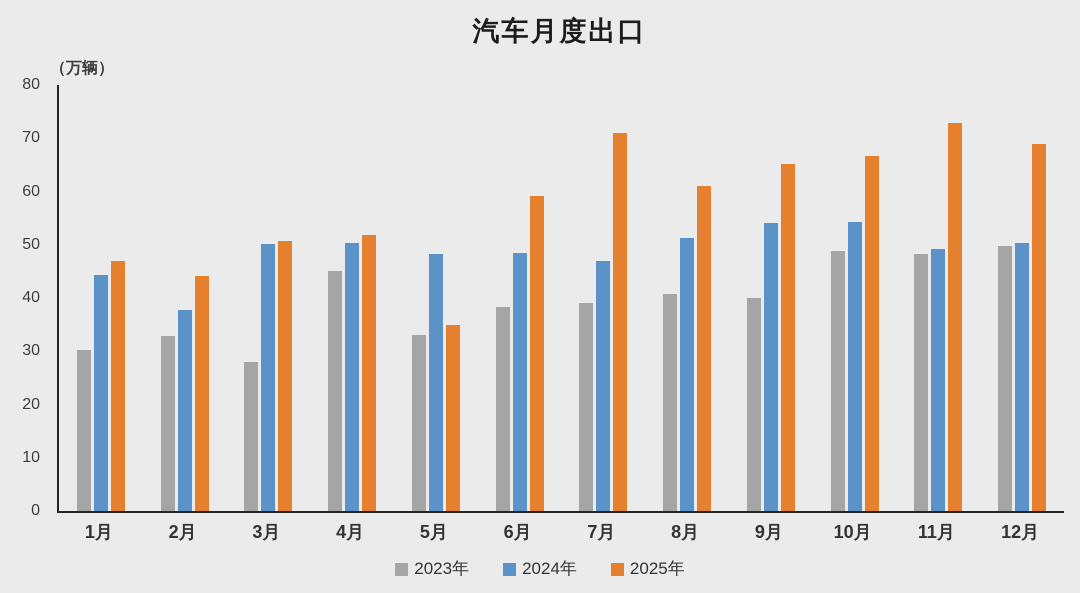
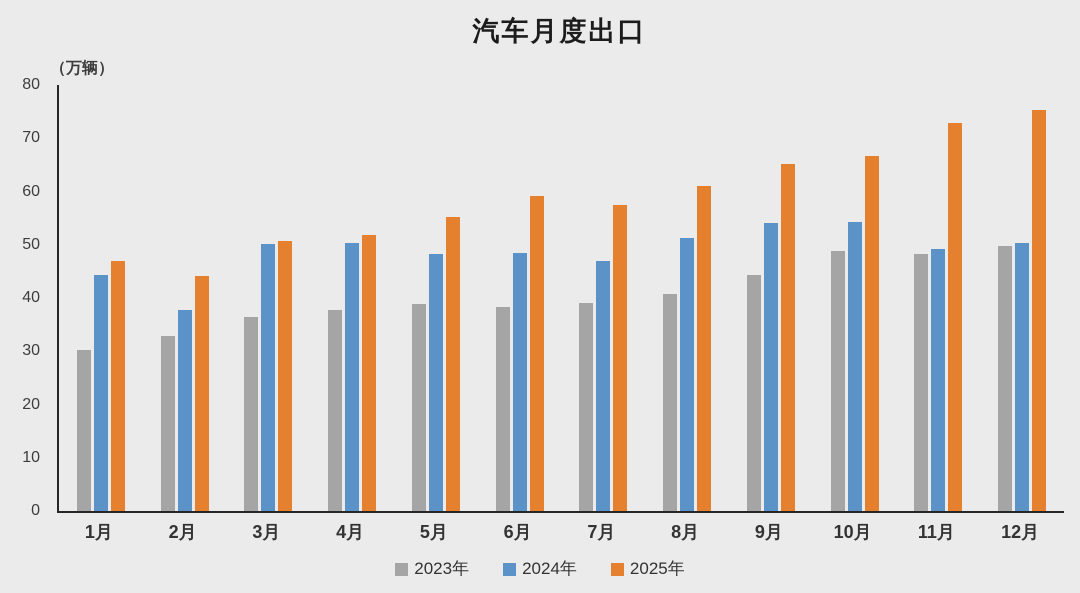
2023年/3月: 28 -> 36
2023年/4月: 45 -> 38
2023年/5月: 33 -> 39
2025年/5月: 35 -> 55
2025年/7月: 71 -> 57
2023年/9月: 40 -> 44
2025年/12月: 69 -> 75
